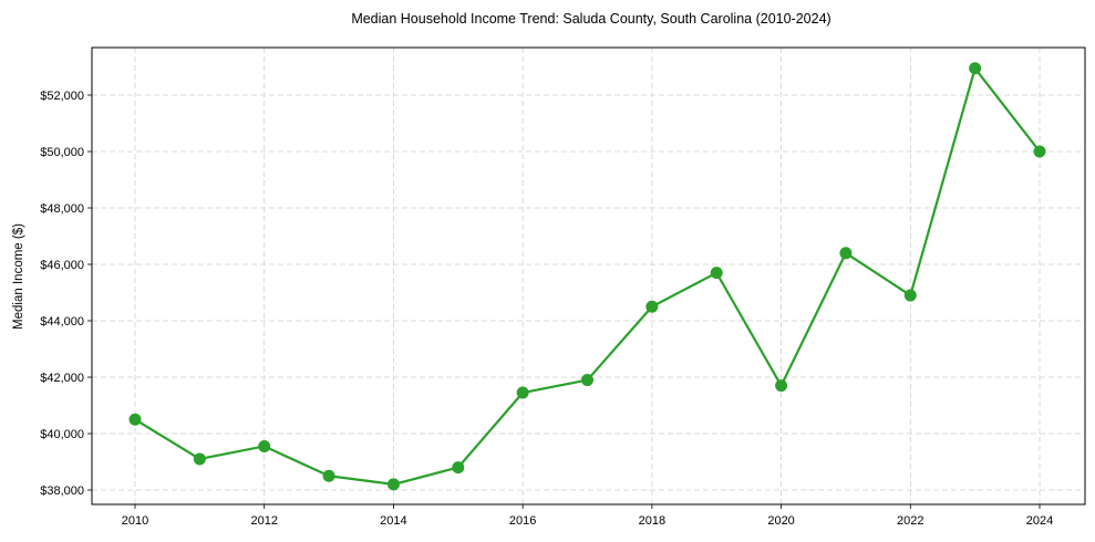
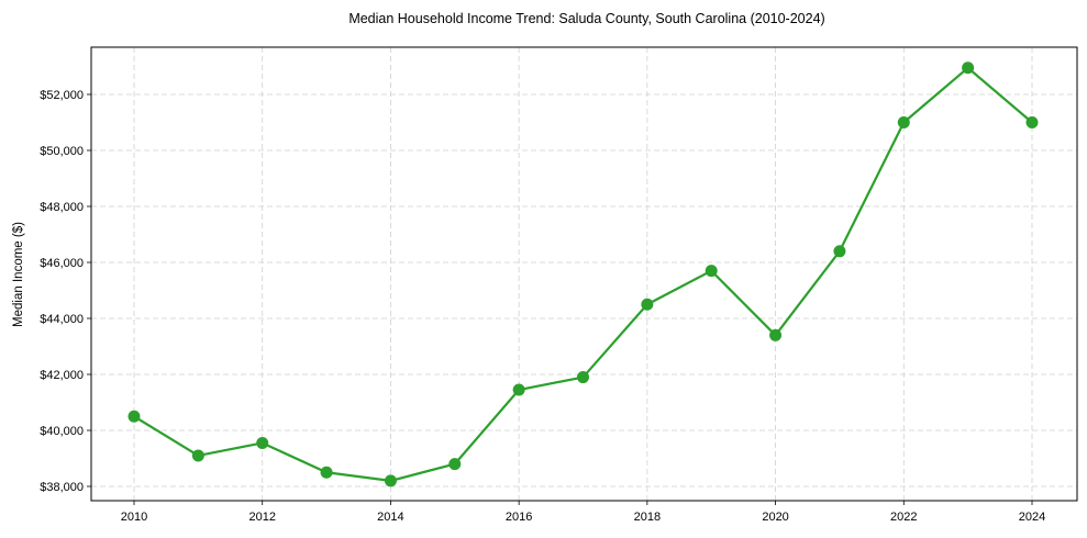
2020: $41700 -> $43400
2022: $44900 -> $51000
2024: $50000 -> $51000
